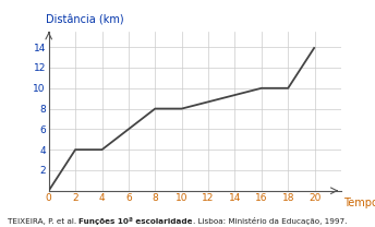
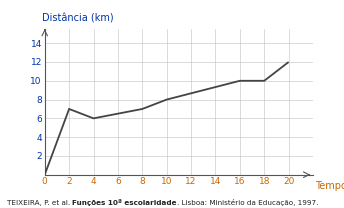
2: 4 -> 7
4: 4 -> 6
8: 8 -> 7
20: 14 -> 12
